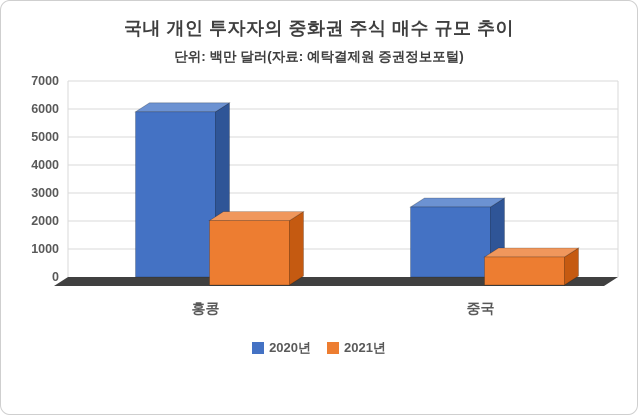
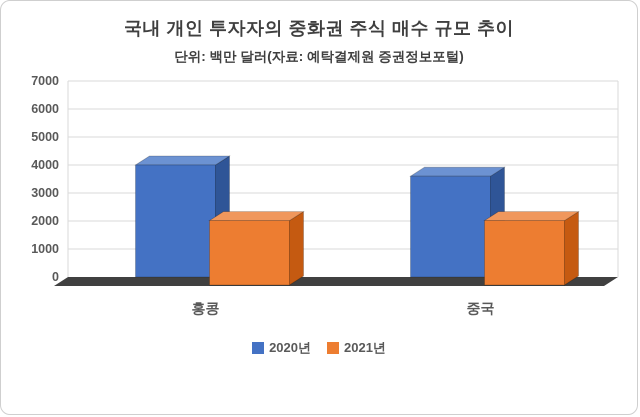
2020년/홍콩: 5900 -> 4000
2020년/중국: 2500 -> 3600
2021년/중국: 1000 -> 2300
